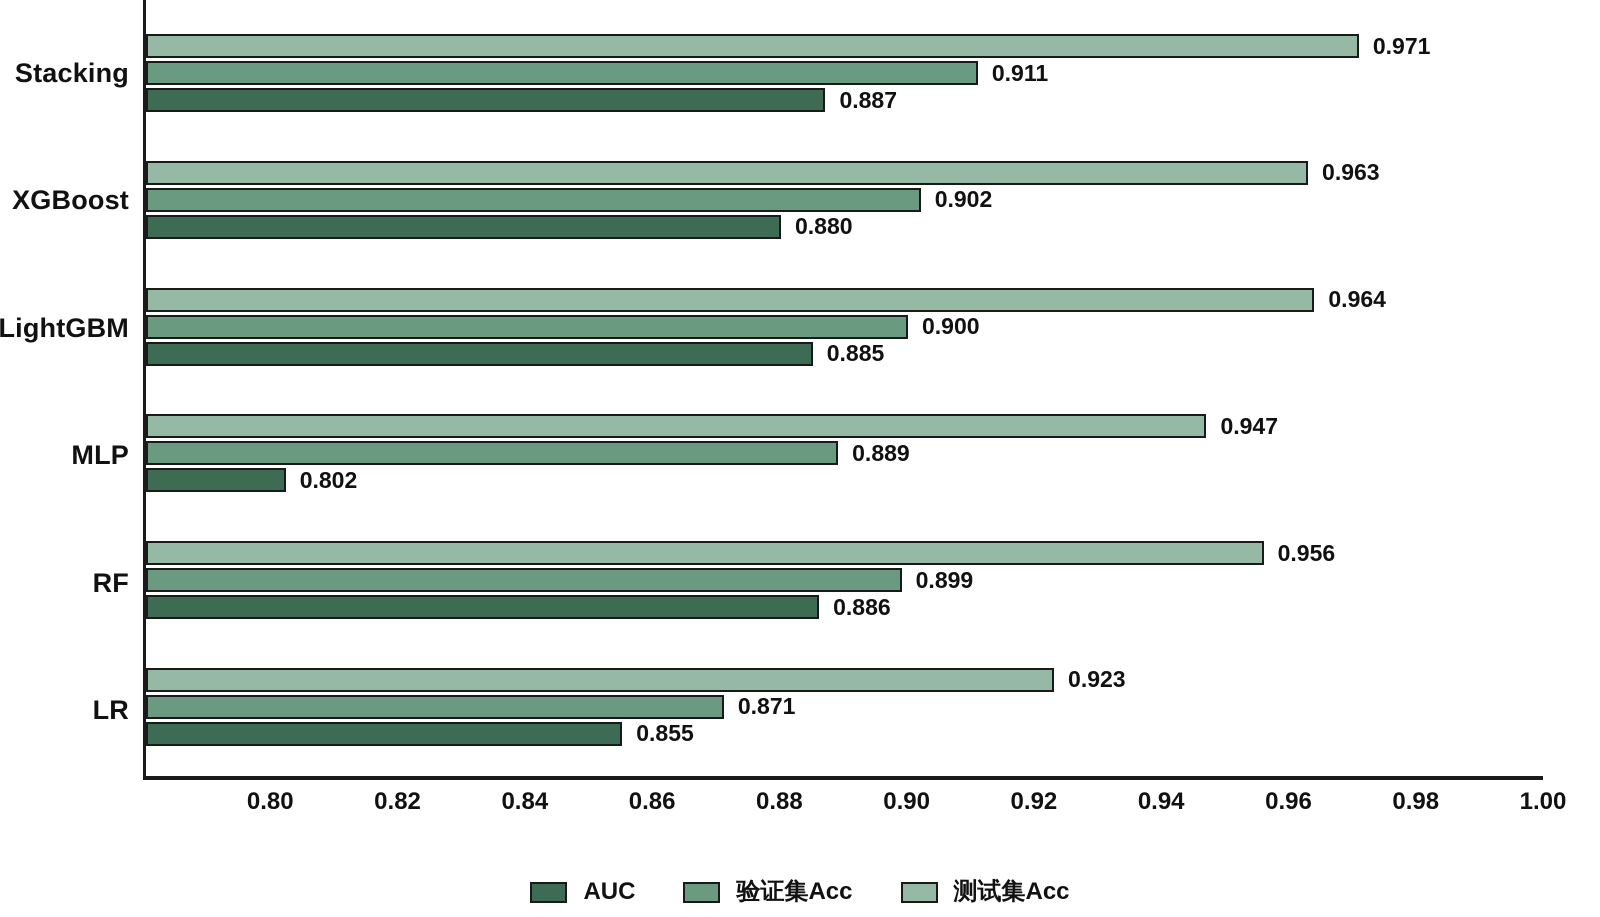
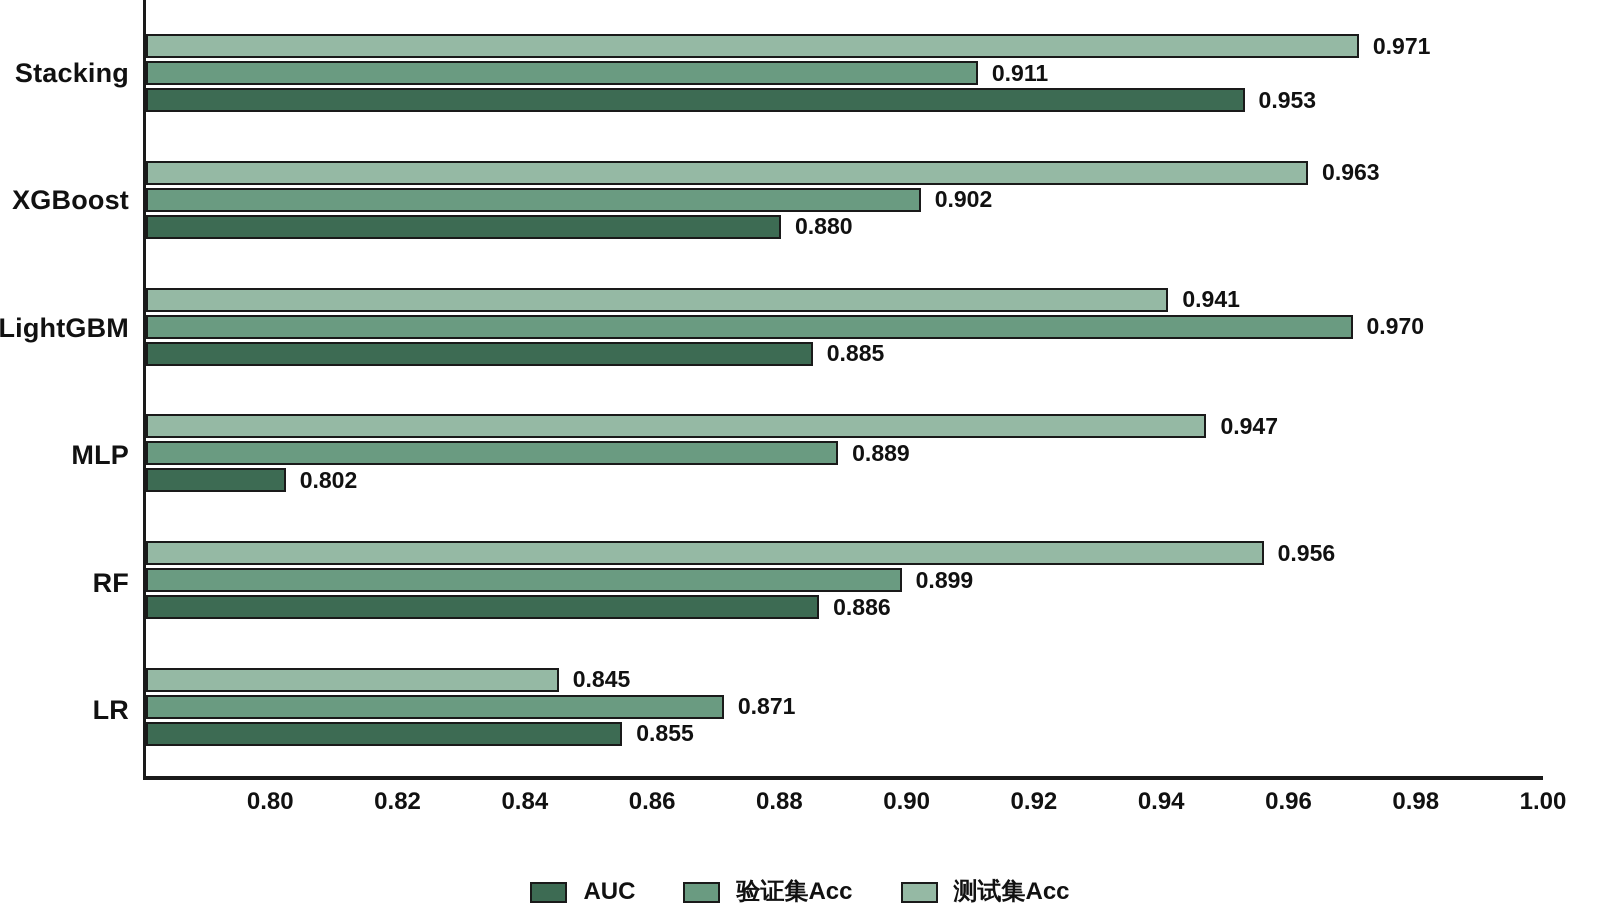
AUC/Stacking: 0.887 -> 0.953
验证集Acc/LightGBM: 0.900 -> 0.970
测试集Acc/LightGBM: 0.964 -> 0.941
测试集Acc/LR: 0.923 -> 0.845
